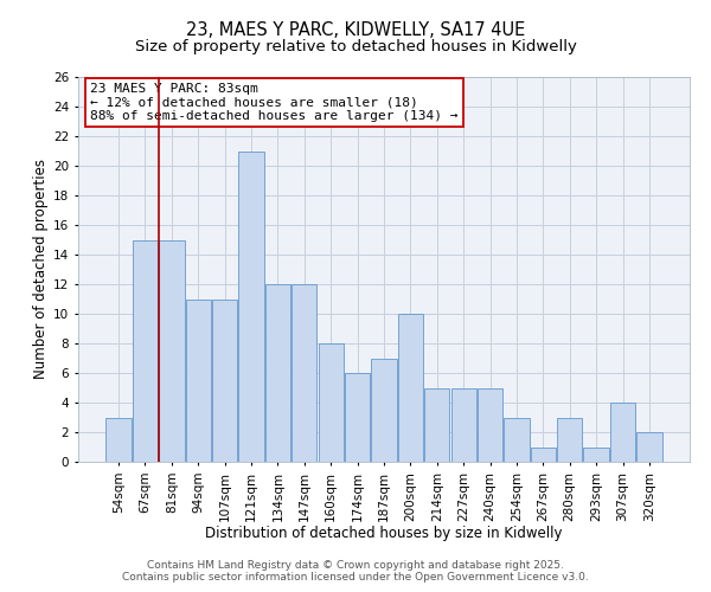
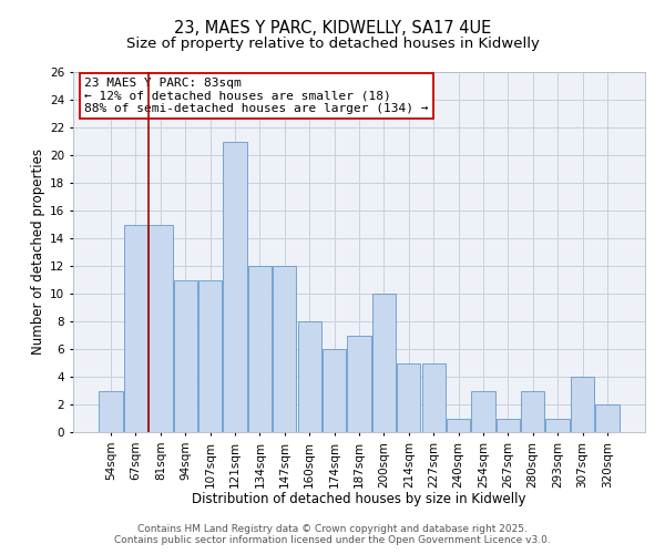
240sqm: 5 -> 1
